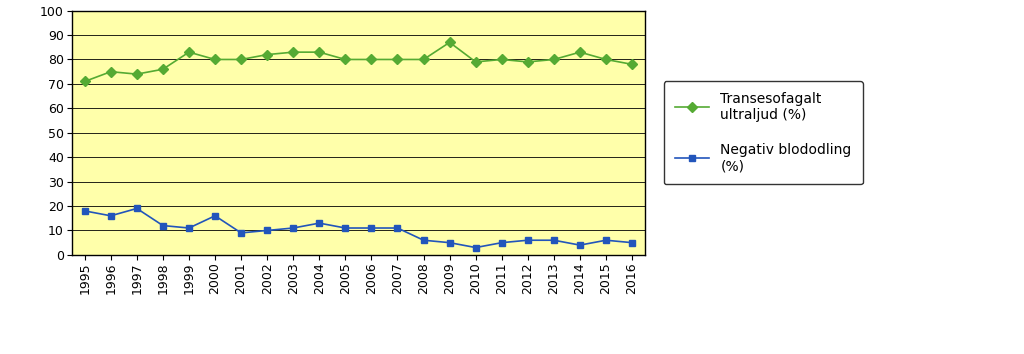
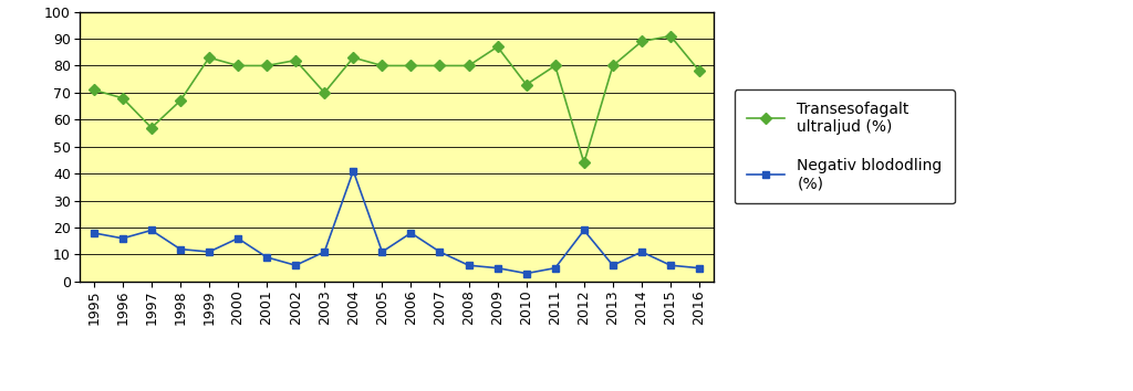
Transesofagalt ultraljud (%)/1996: 75 -> 68
Transesofagalt ultraljud (%)/1997: 74 -> 57
Transesofagalt ultraljud (%)/1998: 76 -> 67
Negativ blododling (%)/2002: 10 -> 6
Transesofagalt ultraljud (%)/2003: 83 -> 70
Negativ blododling (%)/2004: 13 -> 41
Negativ blododling (%)/2006: 11 -> 18
Transesofagalt ultraljud (%)/2010: 79 -> 73
Transesofagalt ultraljud (%)/2012: 79 -> 44
Negativ blododling (%)/2012: 6 -> 19
Transesofagalt ultraljud (%)/2014: 83 -> 89
Negativ blododling (%)/2014: 4 -> 11
Transesofagalt ultraljud (%)/2015: 80 -> 91
